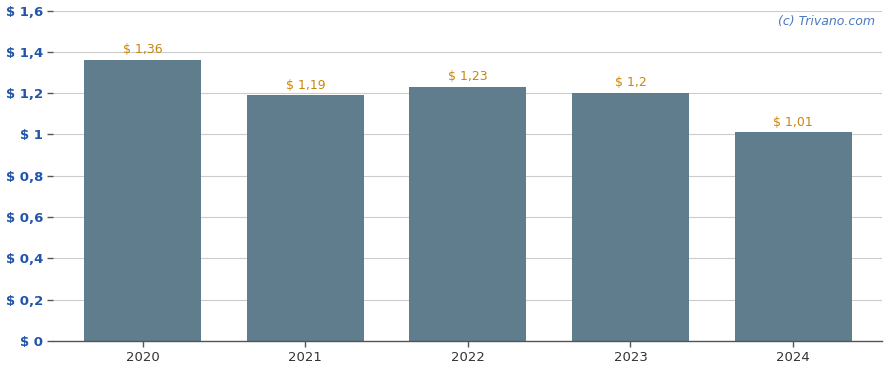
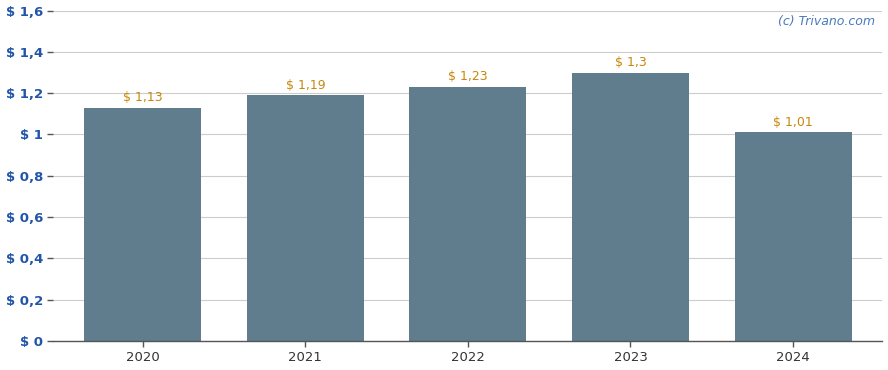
2020: 1,36 -> 1,13
2023: 1,2 -> 1,3
